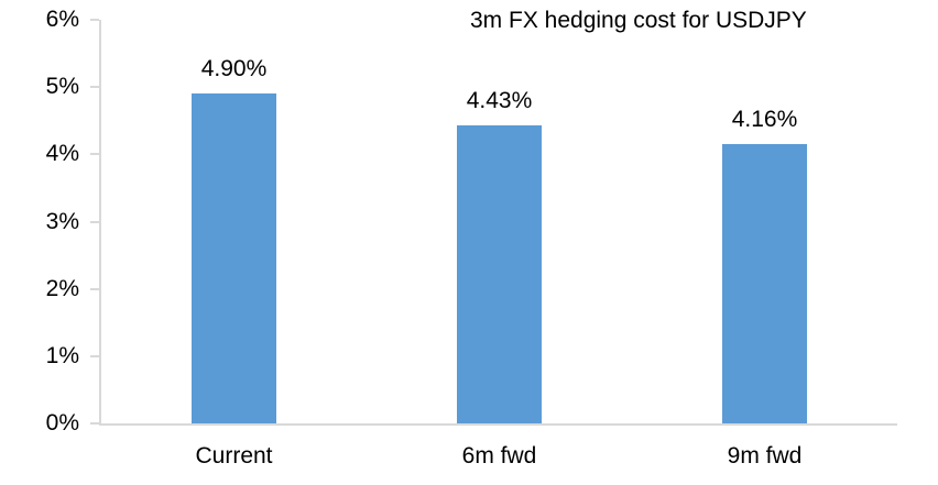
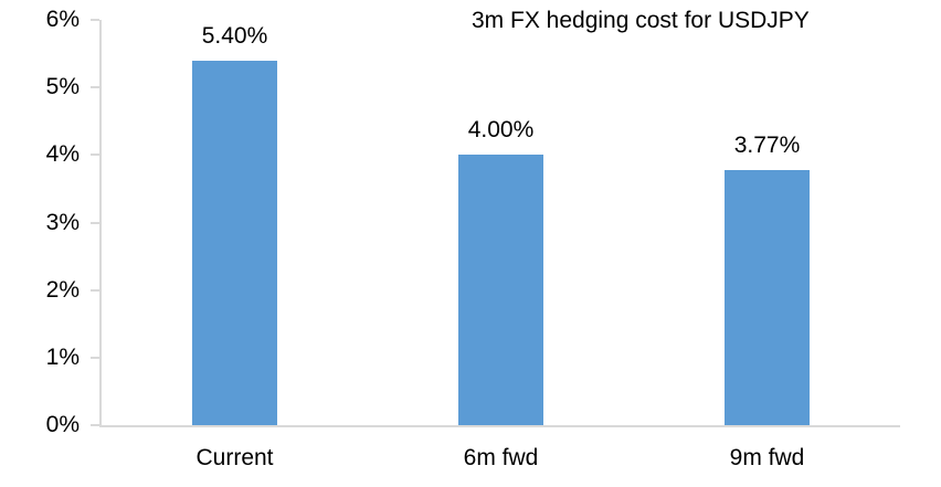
Current: 4.90% -> 5.40%
6m fwd: 4.43% -> 4.00%
9m fwd: 4.16% -> 3.77%
